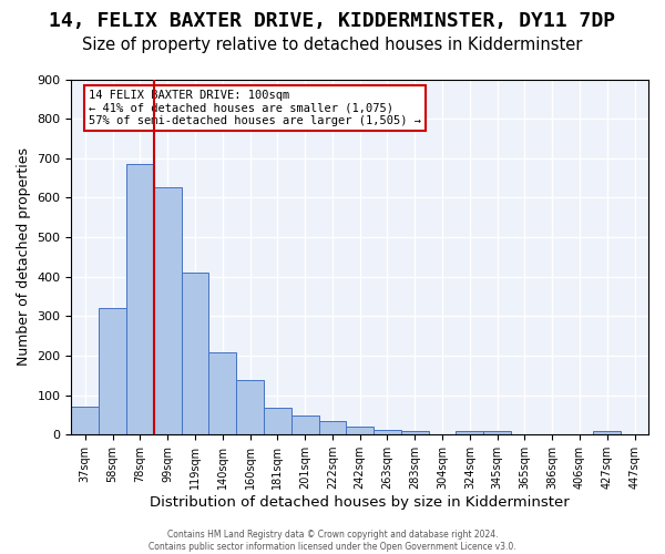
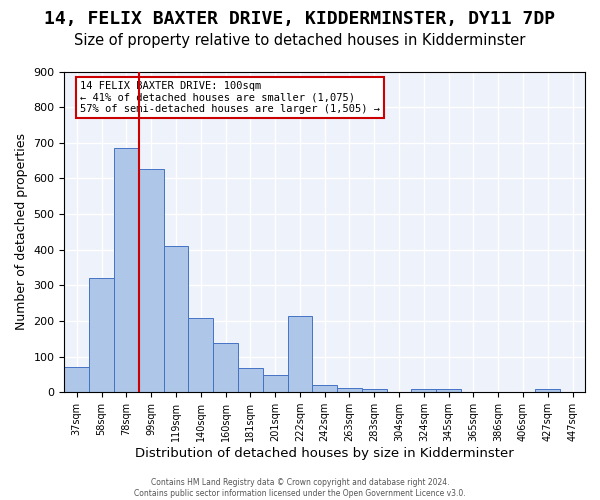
222sqm: 35 -> 215
